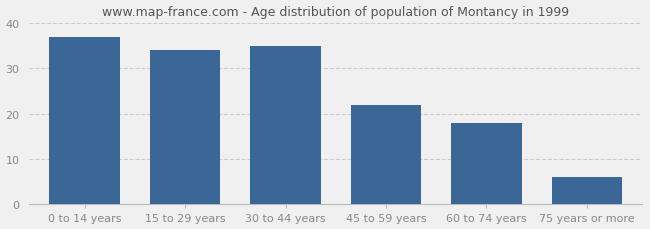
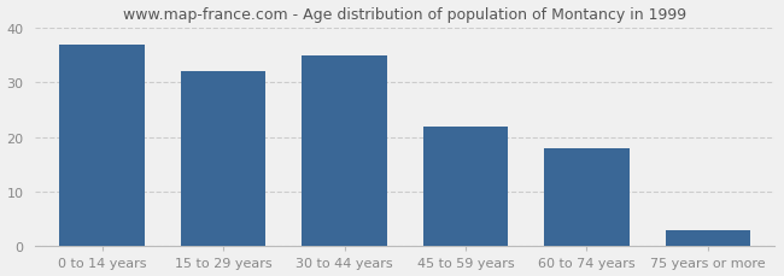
15 to 29 years: 34 -> 32
75 years or more: 6 -> 3
